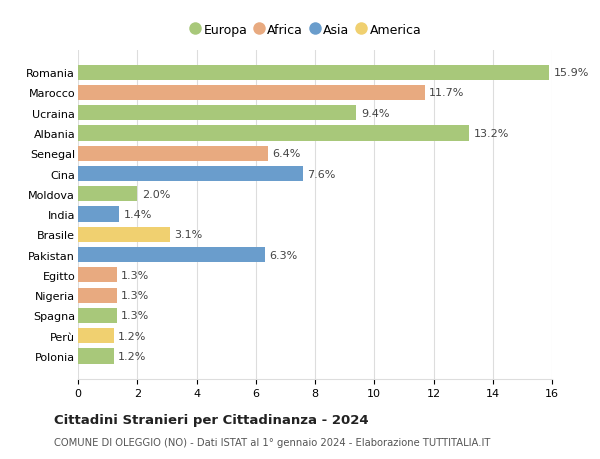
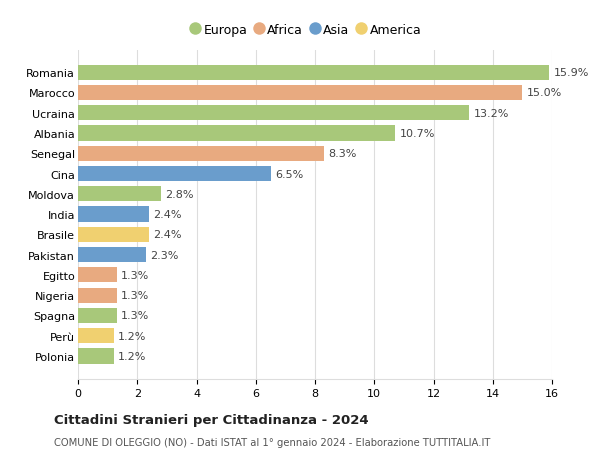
Marocco: 11.7% -> 15.0%
Ucraina: 9.4% -> 13.2%
Albania: 13.2% -> 10.7%
Senegal: 6.4% -> 8.3%
Cina: 7.6% -> 6.5%
Moldova: 2.0% -> 2.8%
India: 1.4% -> 2.4%
Brasile: 3.1% -> 2.4%
Pakistan: 6.3% -> 2.3%
